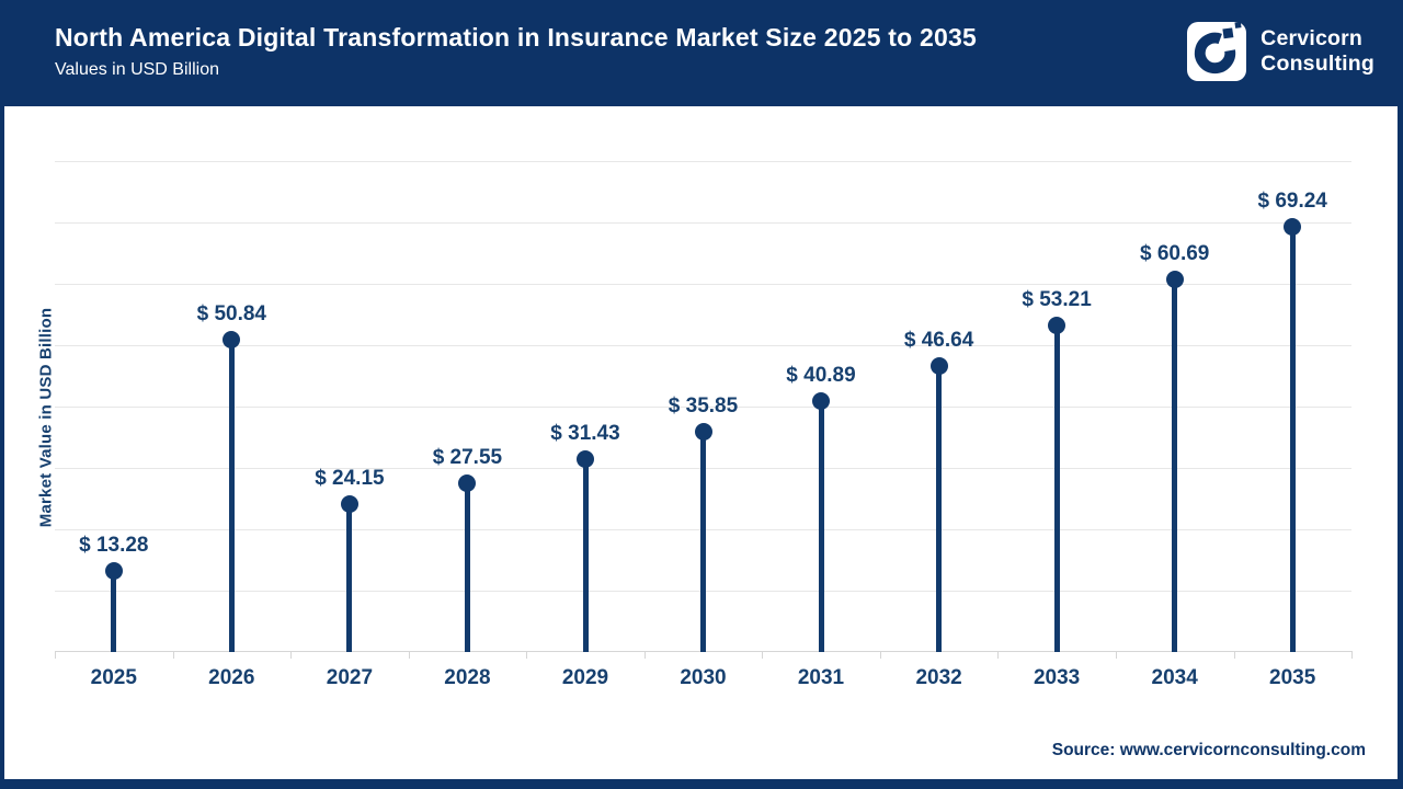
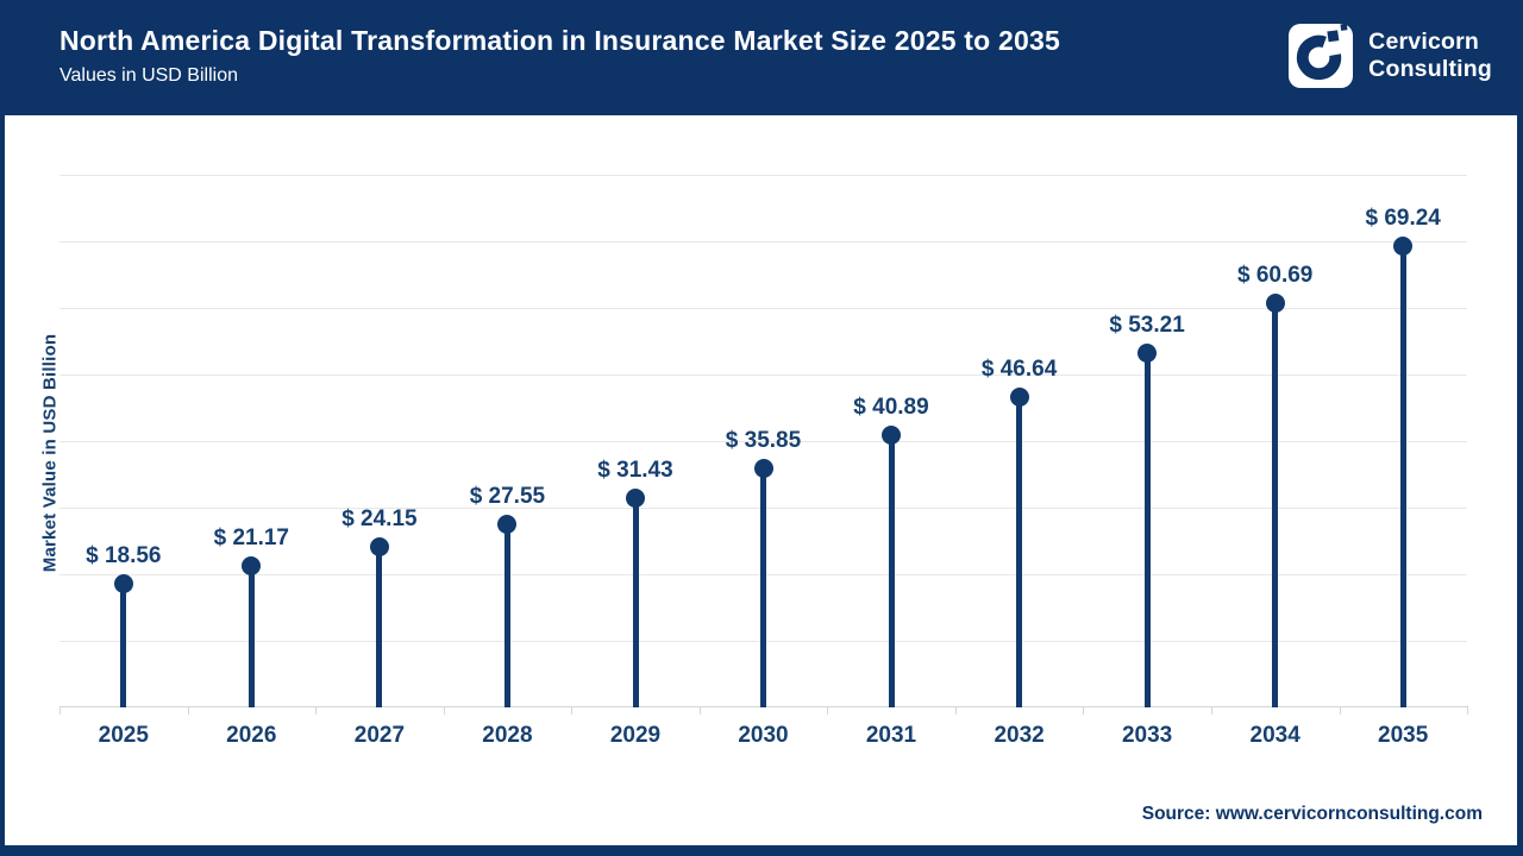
2025: 13.28 -> 18.56
2026: 50.84 -> 21.17
